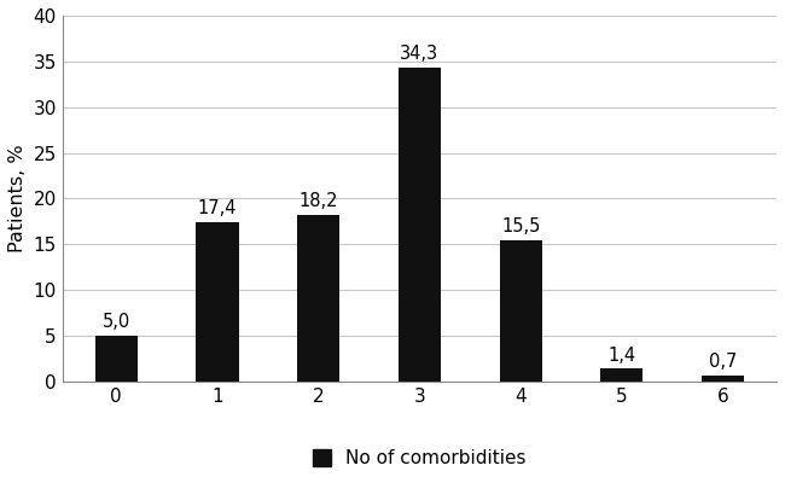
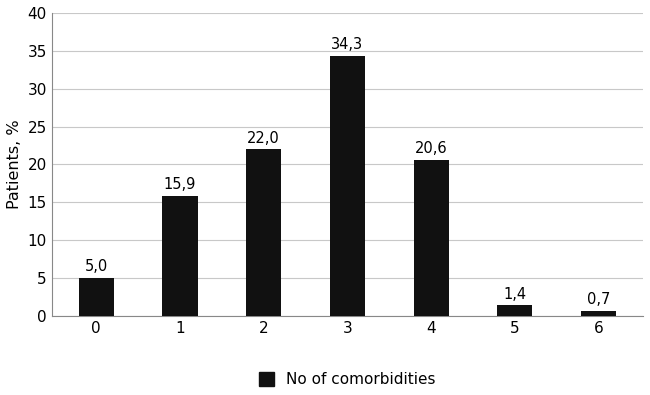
1: 17,4 -> 15,9
2: 18,2 -> 22,0
4: 15,5 -> 20,6
